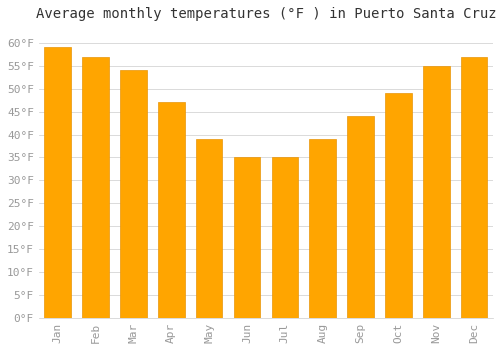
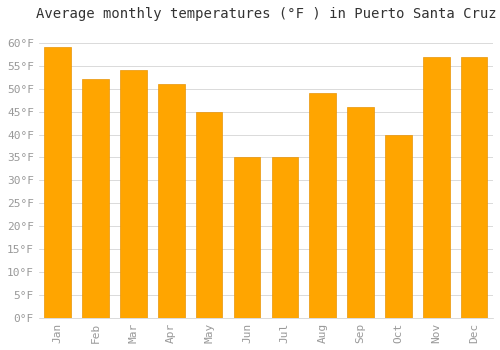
Feb: 57°F -> 52°F
Apr: 47°F -> 51°F
May: 39°F -> 45°F
Aug: 39°F -> 49°F
Sep: 44°F -> 46°F
Oct: 49°F -> 40°F
Nov: 55°F -> 57°F
